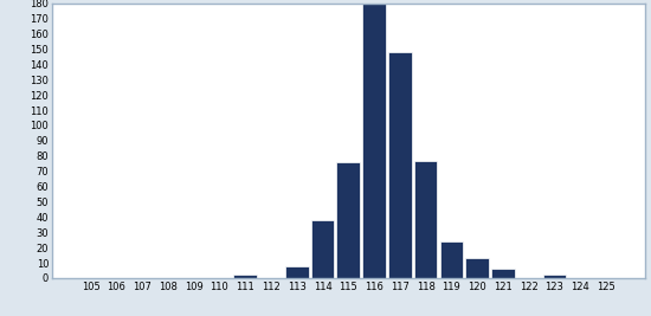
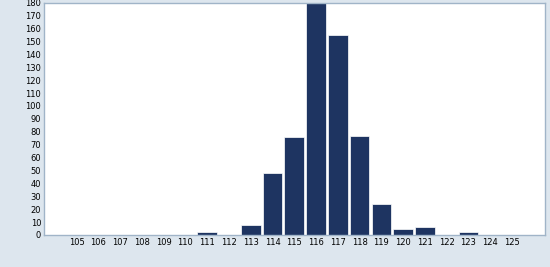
114: 38 -> 48
117: 148 -> 155
120: 13 -> 5
